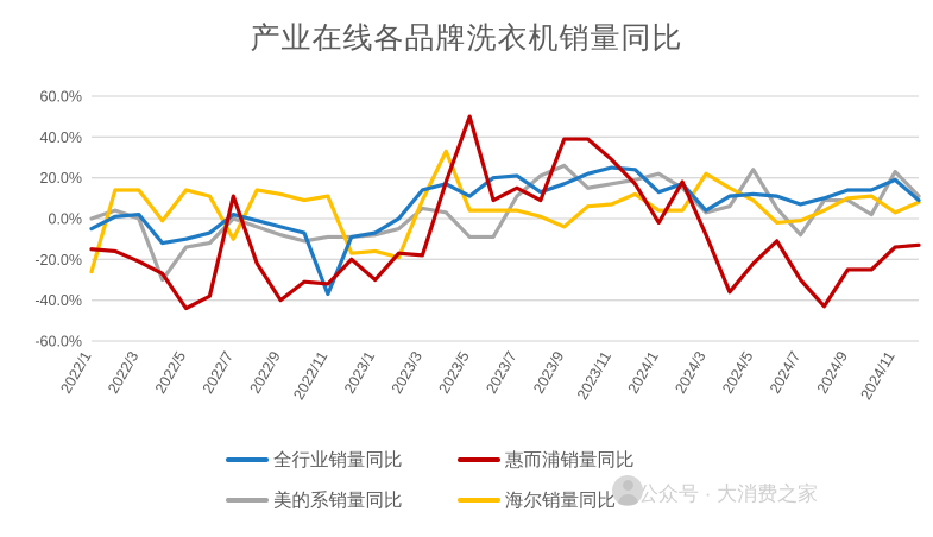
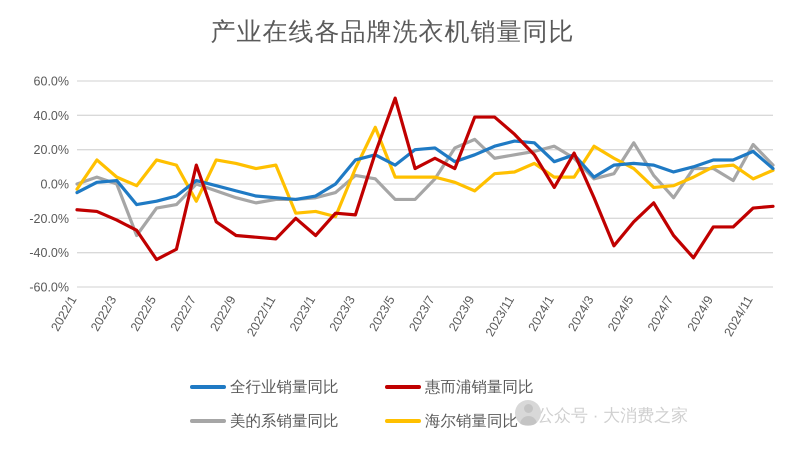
海尔销量同比/2022/1: -26% -> -3%
海尔销量同比/2022/3: 14% -> 4%
惠而浦销量同比/2022/9: -40% -> -30%
全行业销量同比/2022/11: -37% -> -8%
美的系销量同比/2023/7: 11% -> 3%
